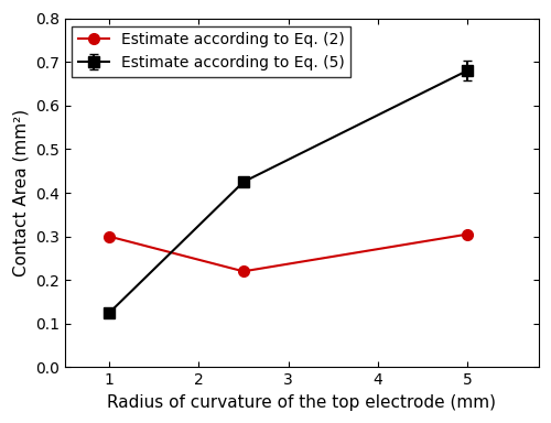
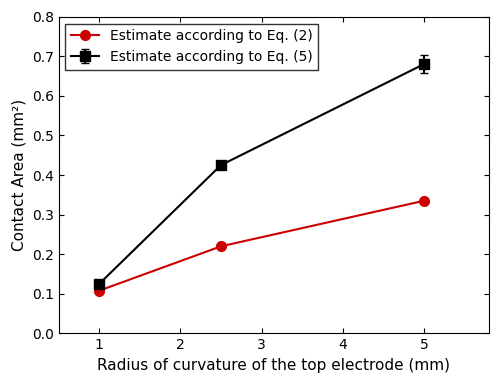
Estimate according to Eq. (2)/1: 0.300 -> 0.108
Estimate according to Eq. (2)/5: 0.305 -> 0.335
